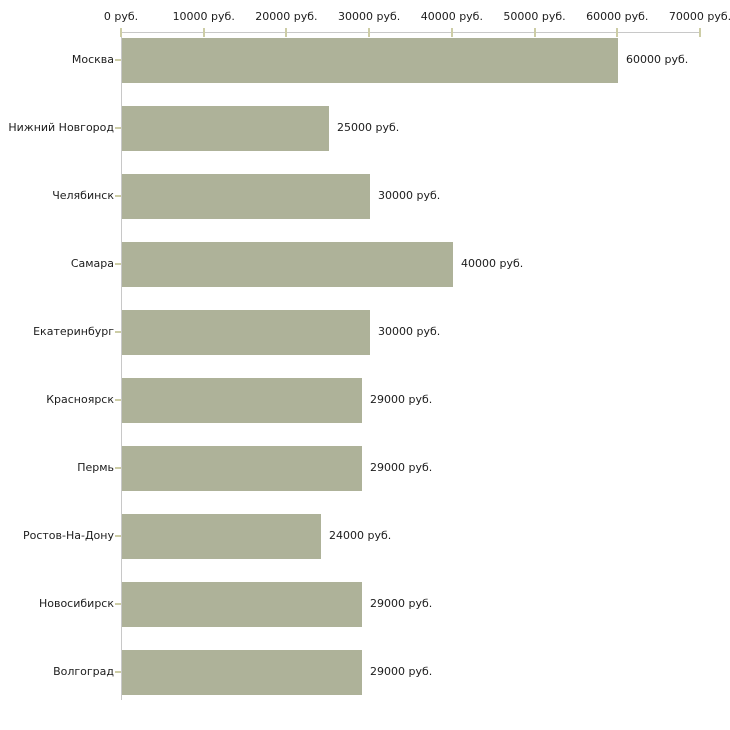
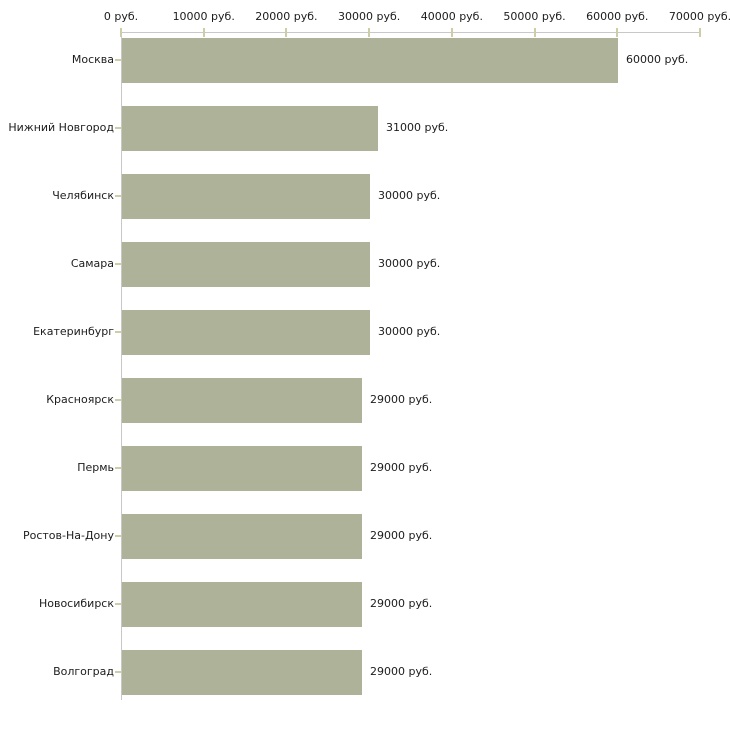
Нижний Новгород: 25000 -> 31000
Самара: 40000 -> 30000
Ростов-На-Дону: 24000 -> 29000
